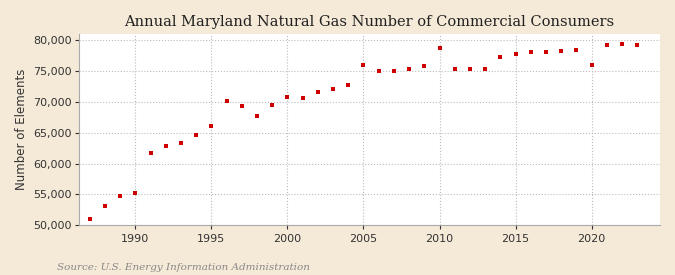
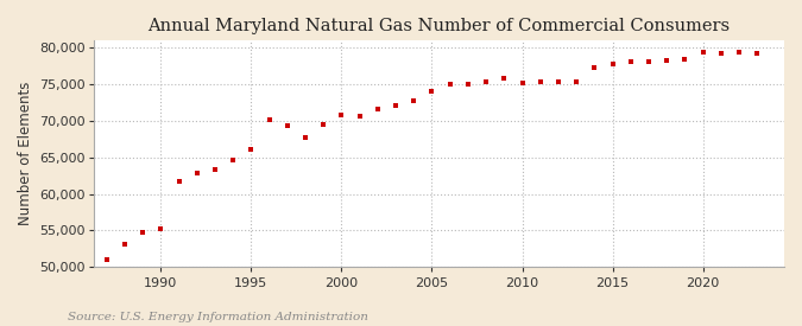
2005: 76,000 -> 74,000
2010: 78,800 -> 75,200
2020: 76,000 -> 79,500
